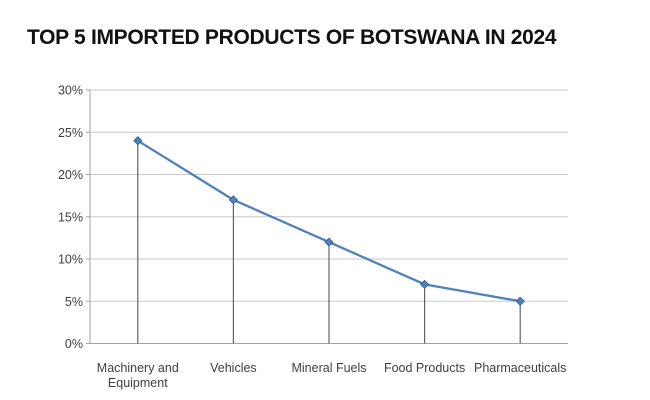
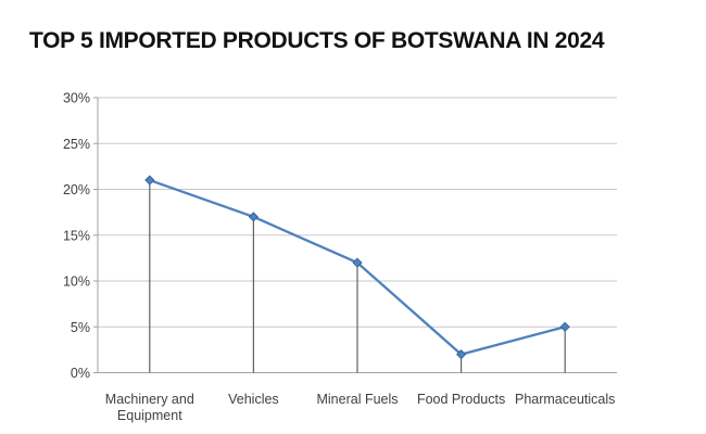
Machinery and Equipment: 24% -> 21%
Food Products: 7% -> 2%
